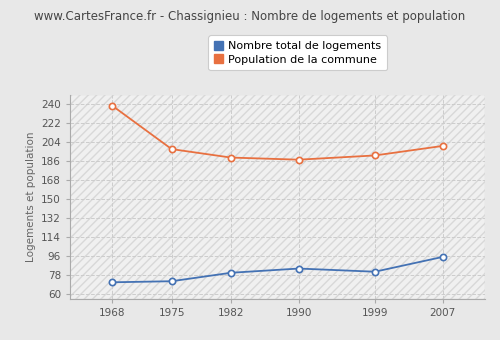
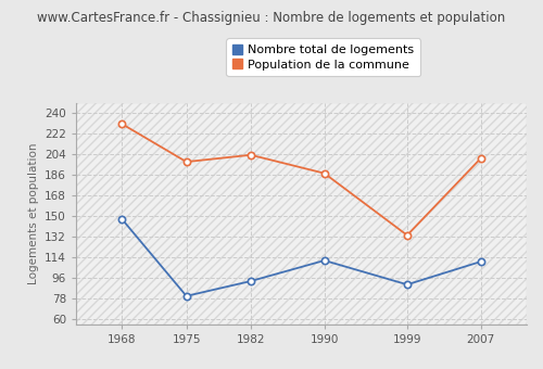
Nombre total de logements/1968: 71 -> 147
Population de la commune/1968: 238 -> 230
Nombre total de logements/1975: 72 -> 80
Nombre total de logements/1982: 80 -> 93
Population de la commune/1982: 189 -> 203
Nombre total de logements/1990: 84 -> 111
Nombre total de logements/1999: 81 -> 90
Population de la commune/1999: 191 -> 133
Nombre total de logements/2007: 95 -> 110
